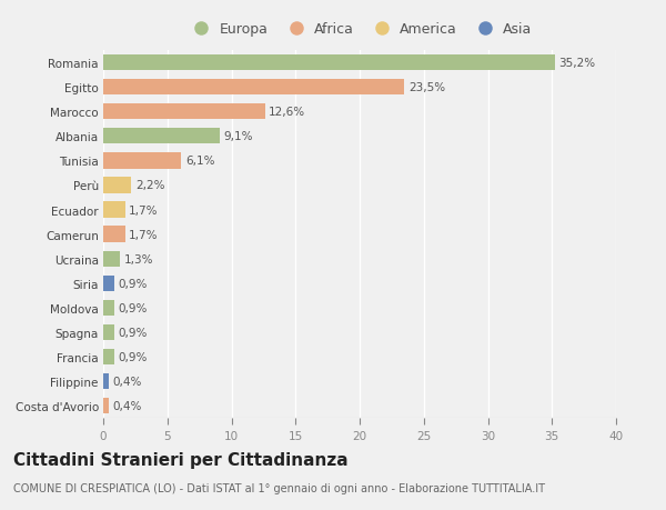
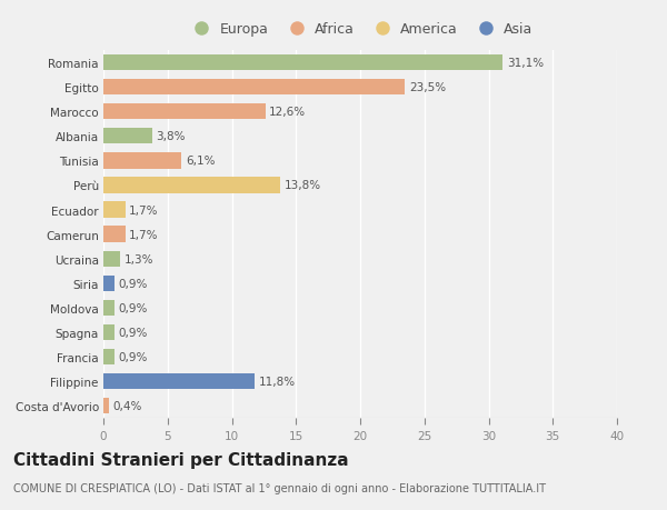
Romania: 35,2% -> 31,1%
Albania: 9,1% -> 3,8%
Perù: 2,2% -> 13,8%
Filippine: 0,4% -> 11,8%
